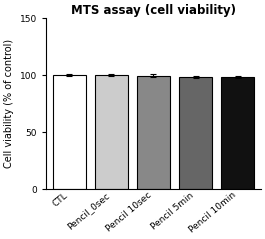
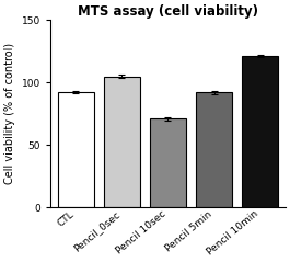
CTL: 100 -> 92
Pencil_0sec: 100 -> 105
Pencil 10sec: 100 -> 71
Pencil 5min: 98 -> 92
Pencil 10min: 99 -> 121
